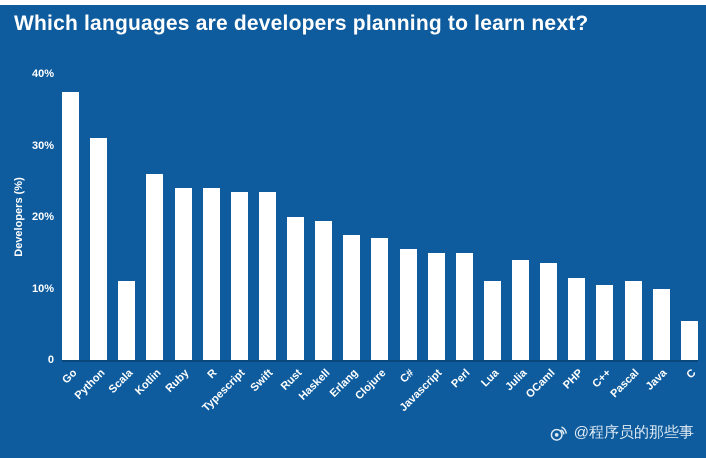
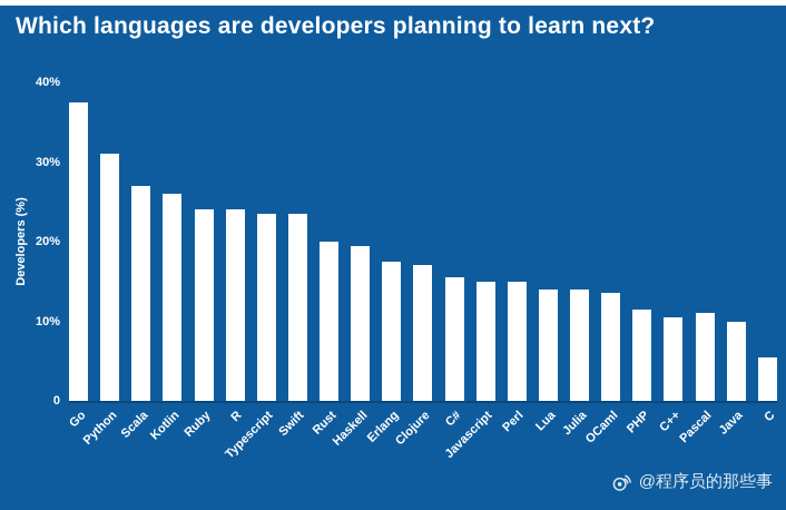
Scala: 11% -> 27%
Lua: 11% -> 14%
